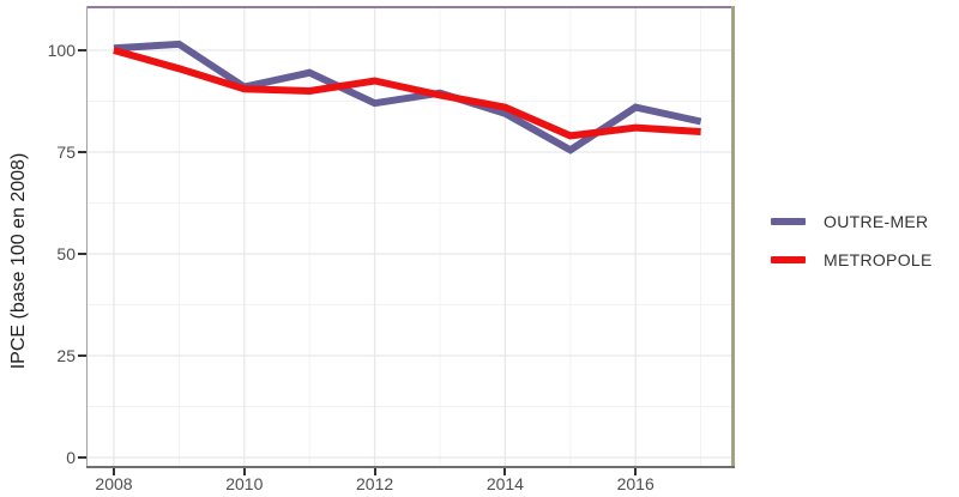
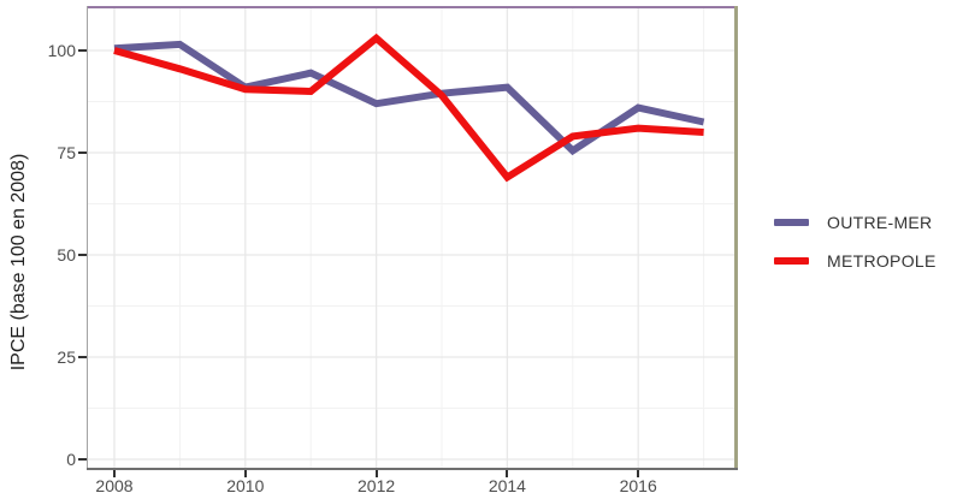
METROPOLE/2012: 92 -> 103
OUTRE-MER/2014: 84 -> 91
METROPOLE/2014: 86 -> 69
